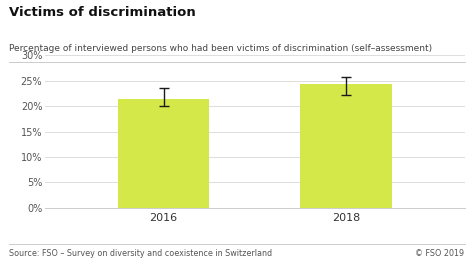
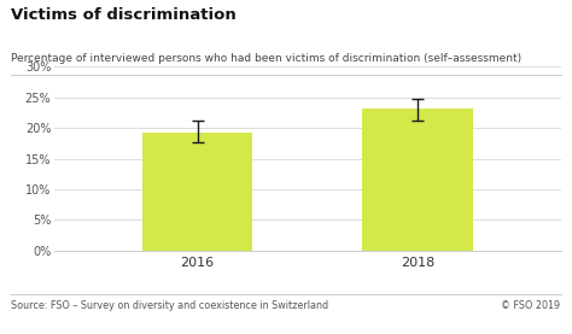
2016: 21.5% -> 19.2%
2018: 24.3% -> 23.2%
